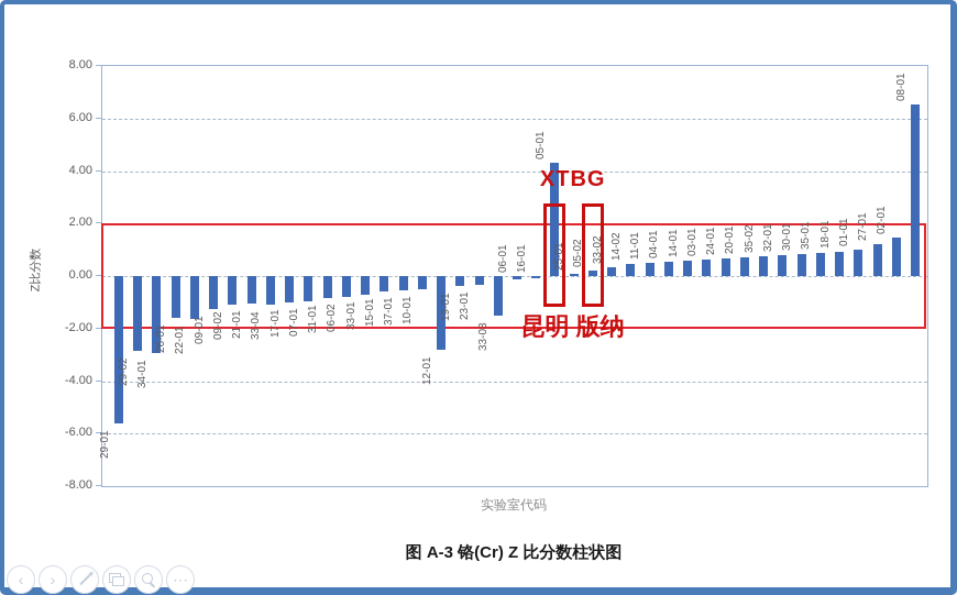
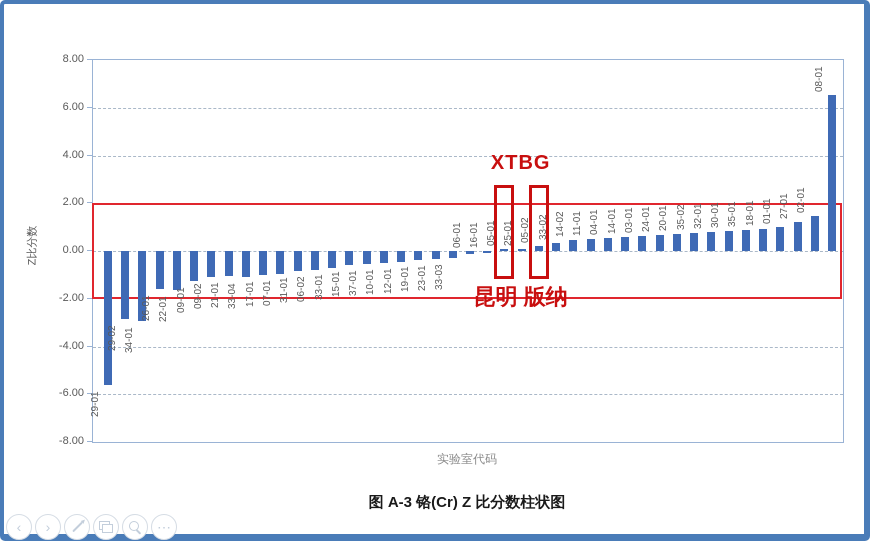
12-01: -2.8 -> -0.5
33-03: -1.5 -> -0.3
05-01: 4.3 -> 0.1
